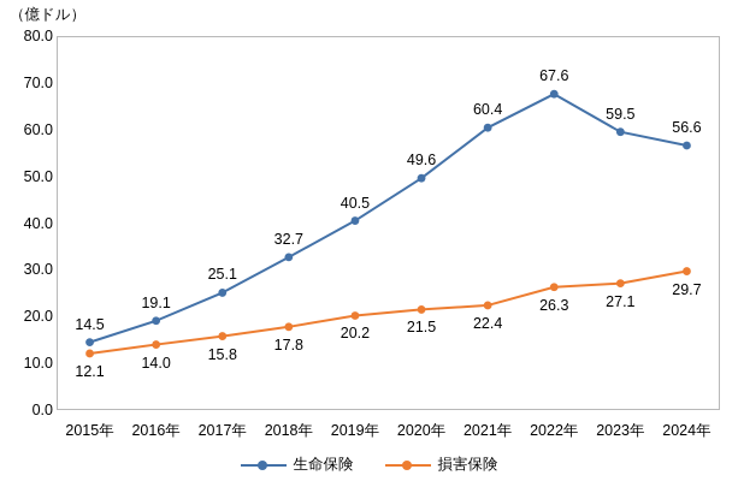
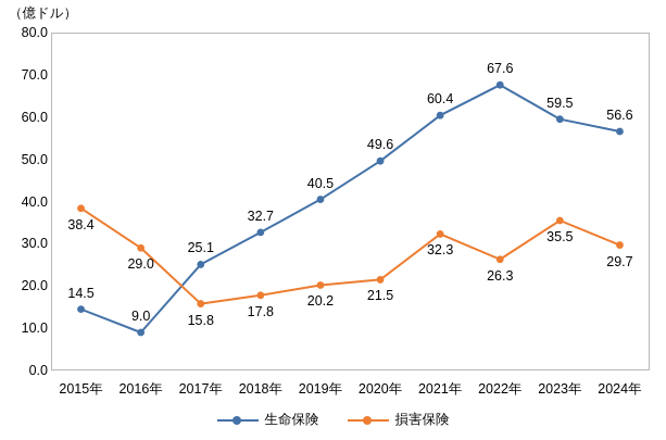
損害保険/2015年: 12.1 -> 38.4
生命保険/2016年: 19.1 -> 9.0
損害保険/2016年: 14.0 -> 29.0
損害保険/2021年: 22.4 -> 32.3
損害保険/2023年: 27.1 -> 35.5
